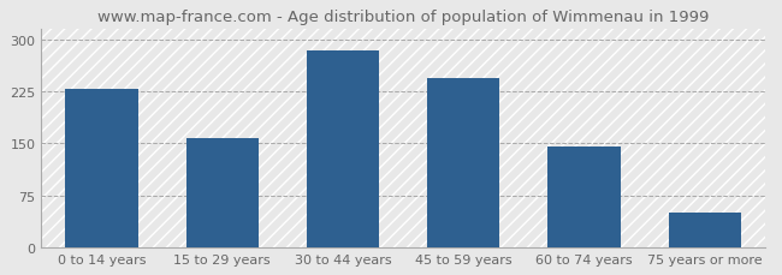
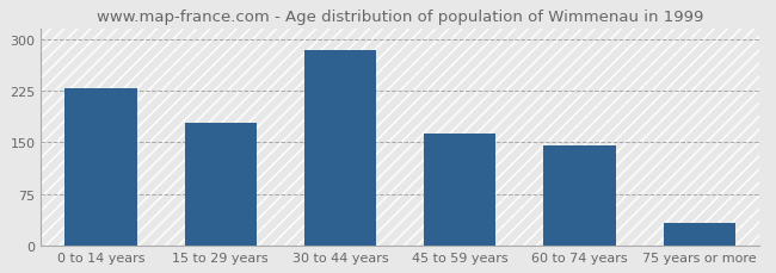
15 to 29 years: 158 -> 178
45 to 59 years: 244 -> 163
75 years or more: 50 -> 32
